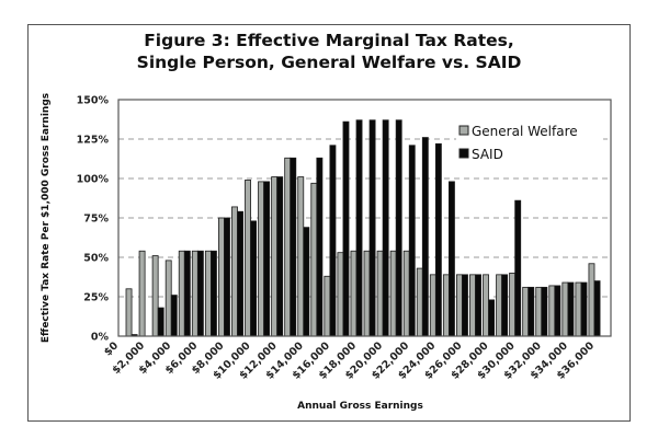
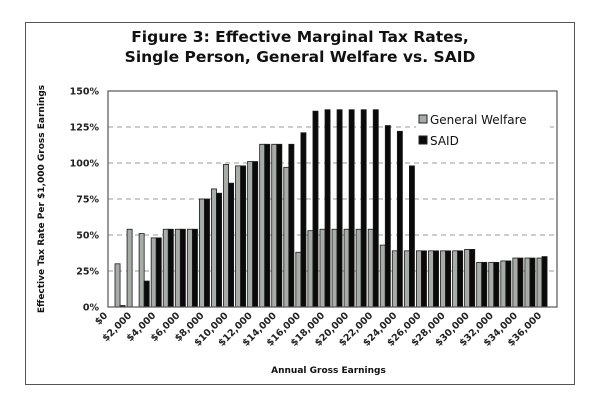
SAID/$4,000: 26% -> 48%
SAID/$10,000: 73% -> 86%
General Welfare/$14,000: 101% -> 113%
SAID/$14,000: 69% -> 113%
SAID/$22,000: 121% -> 137%
SAID/$28,000: 23% -> 39%
SAID/$30,000: 86% -> 40%
General Welfare/$36,000: 46% -> 34%
